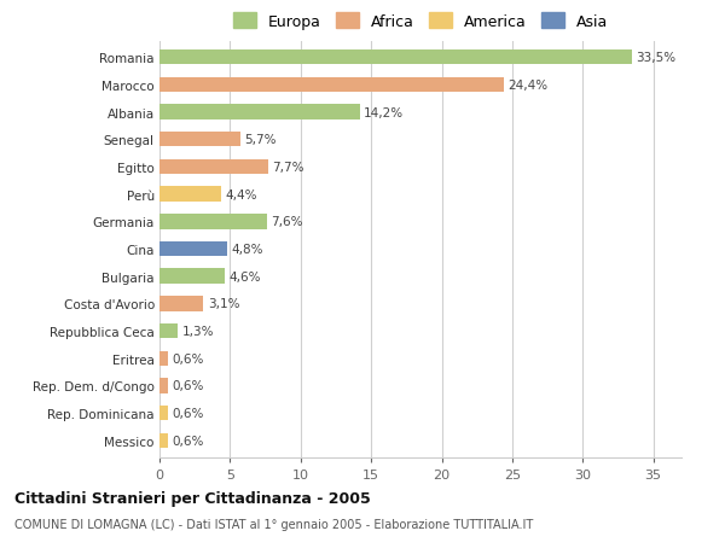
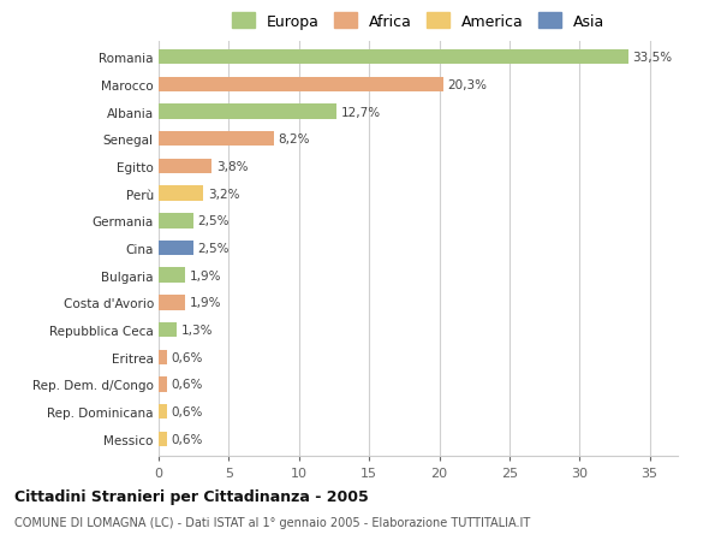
Marocco: 24,4% -> 20,3%
Albania: 14,2% -> 12,7%
Senegal: 5,7% -> 8,2%
Egitto: 7,7% -> 3,8%
Perù: 4,4% -> 3,2%
Germania: 7,6% -> 2,5%
Cina: 4,8% -> 2,5%
Bulgaria: 4,6% -> 1,9%
Costa d'Avorio: 3,1% -> 1,9%
